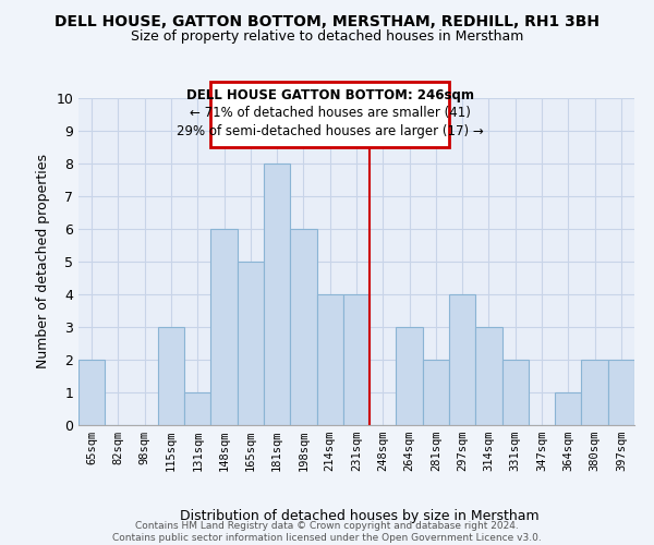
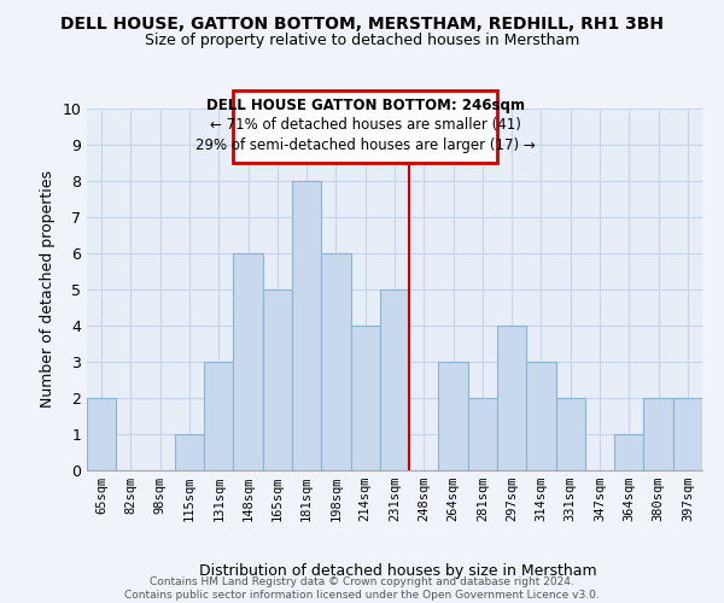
115sqm: 3 -> 1
131sqm: 1 -> 3
231sqm: 4 -> 5
